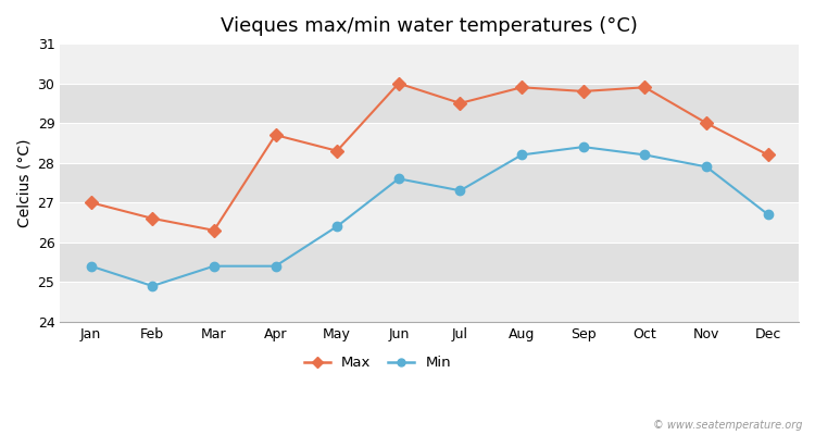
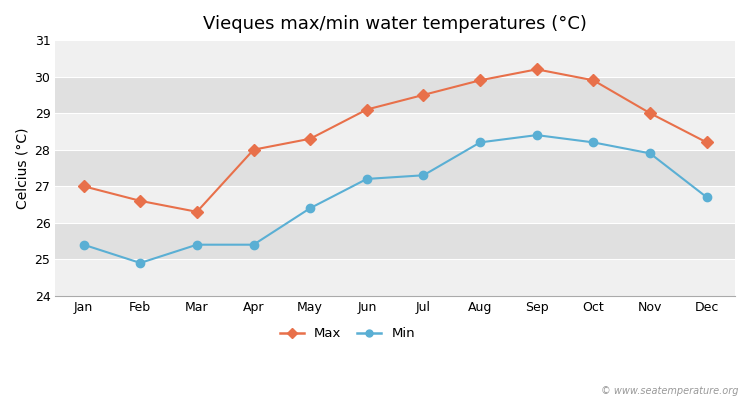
Max/Apr: 28.7 -> 28.0
Max/Jun: 30.0 -> 29.1
Min/Jun: 27.6 -> 27.2
Max/Sep: 29.8 -> 30.2
